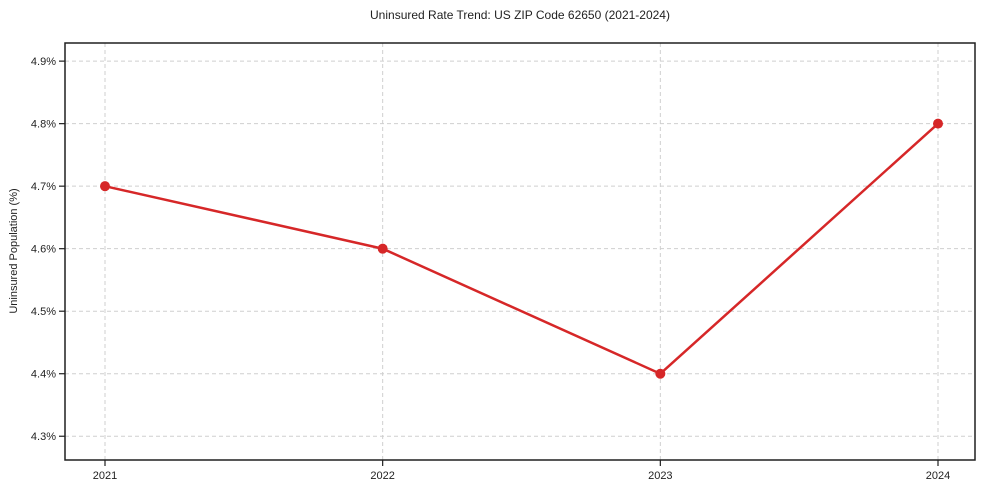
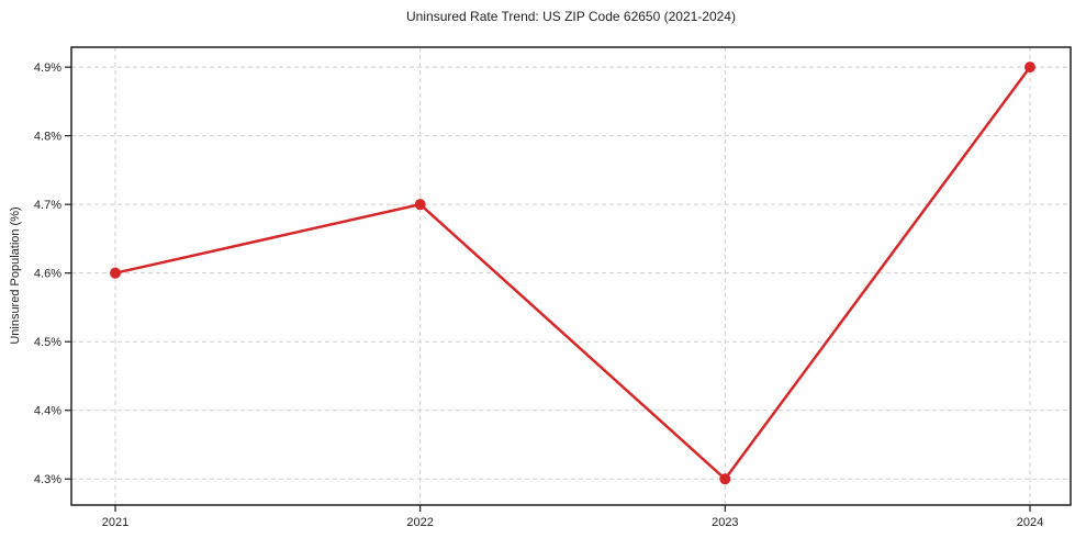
2021: 4.7% -> 4.6%
2022: 4.6% -> 4.7%
2023: 4.4% -> 4.3%
2024: 4.8% -> 4.9%
